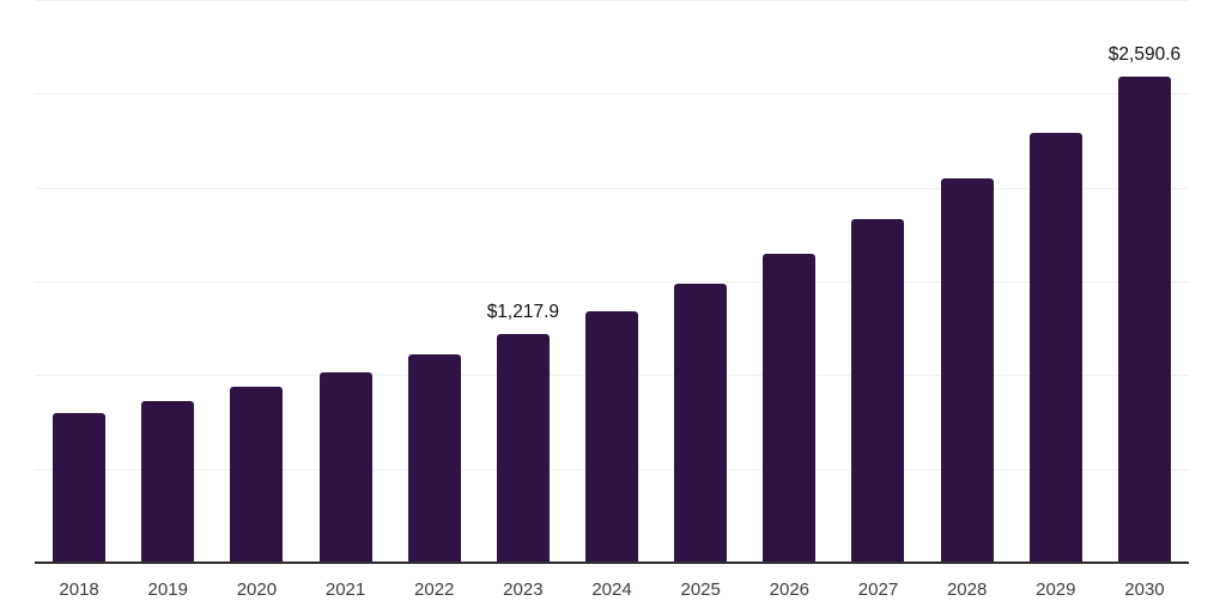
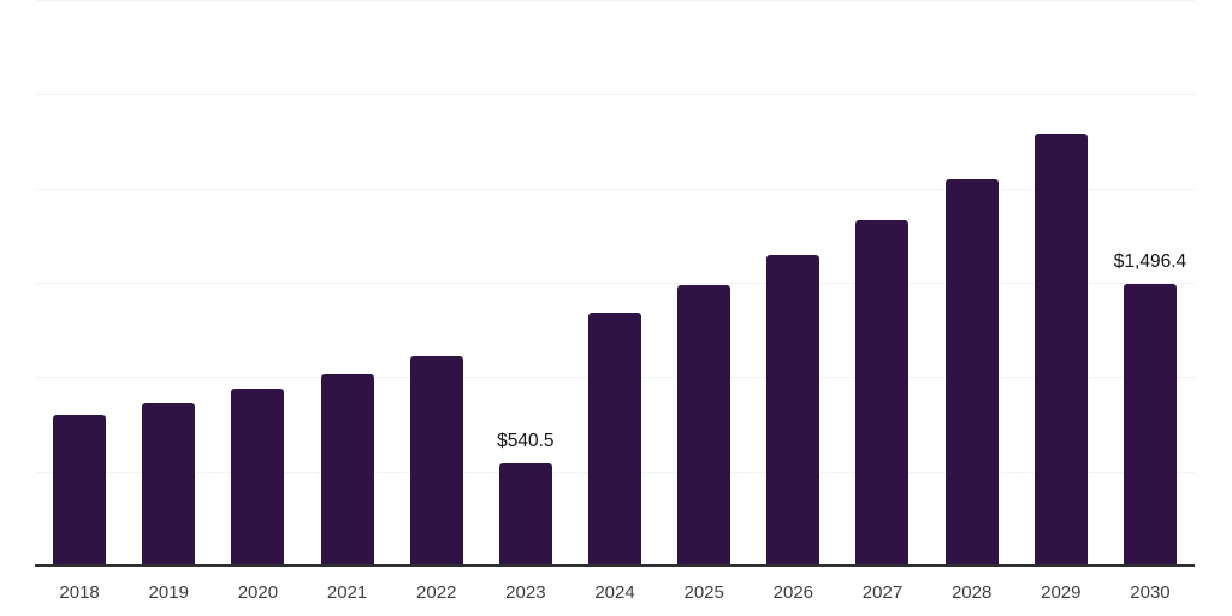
2023: $1,217.9 -> $540.5
2030: $2,590.6 -> $1,496.4
